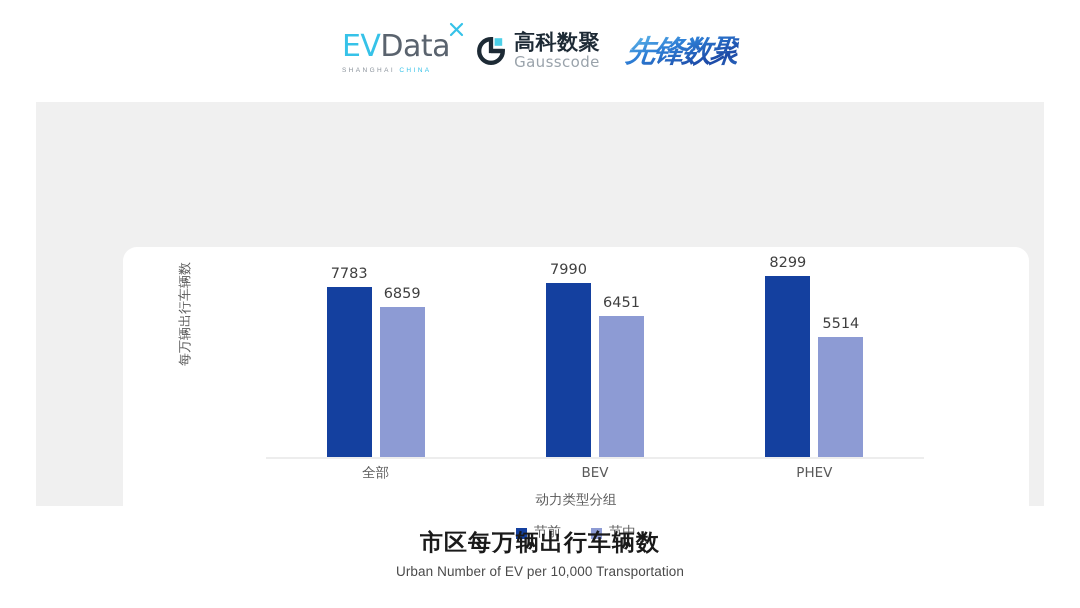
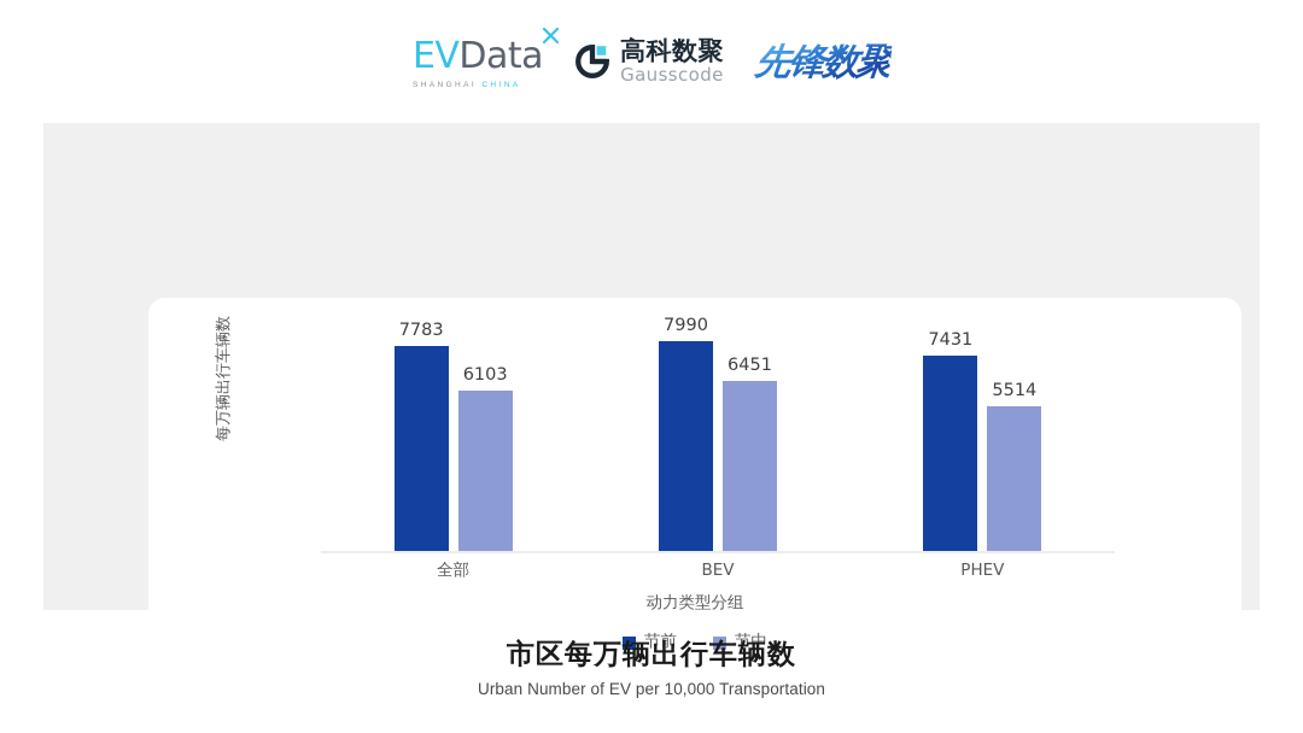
节中/全部: 6859 -> 6103
节前/PHEV: 8299 -> 7431
